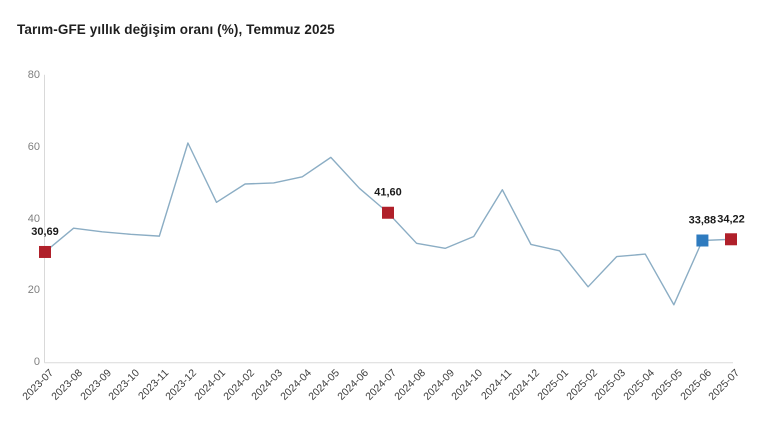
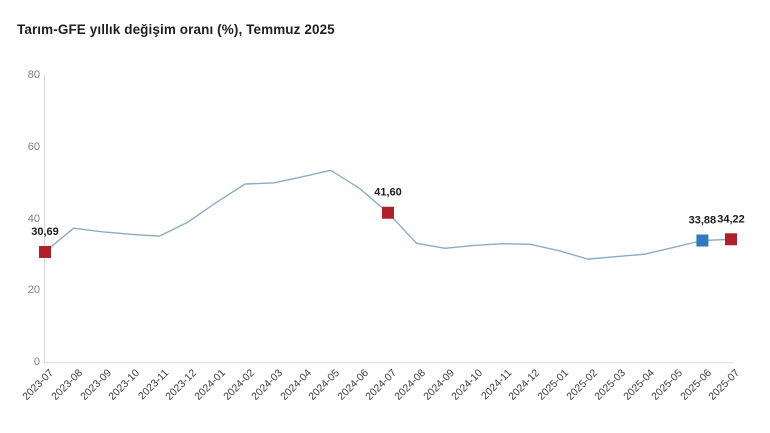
2023-12: 61 -> 39
2024-05: 57 -> 53
2024-10: 35 -> 32
2024-11: 48 -> 33
2025-02: 21 -> 29
2025-05: 16 -> 32
